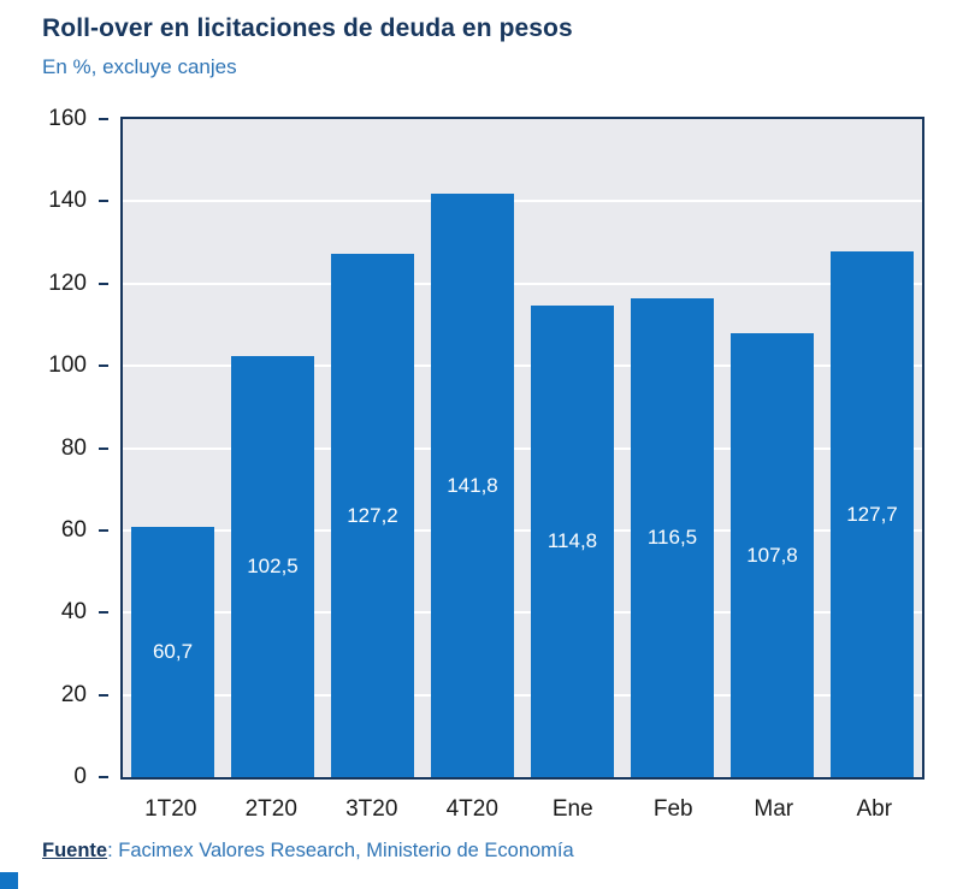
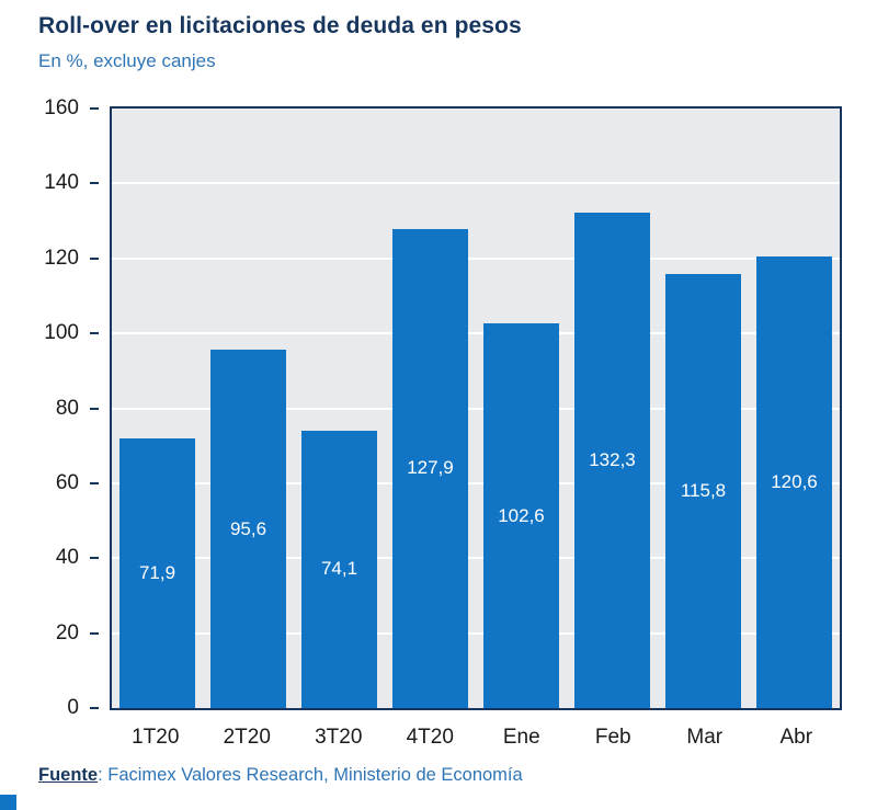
1T20: 60,7 -> 71,9
2T20: 102,5 -> 95,6
3T20: 127,2 -> 74,1
4T20: 141,8 -> 127,9
Ene: 114,8 -> 102,6
Feb: 116,5 -> 132,3
Mar: 107,8 -> 115,8
Abr: 127,7 -> 120,6
